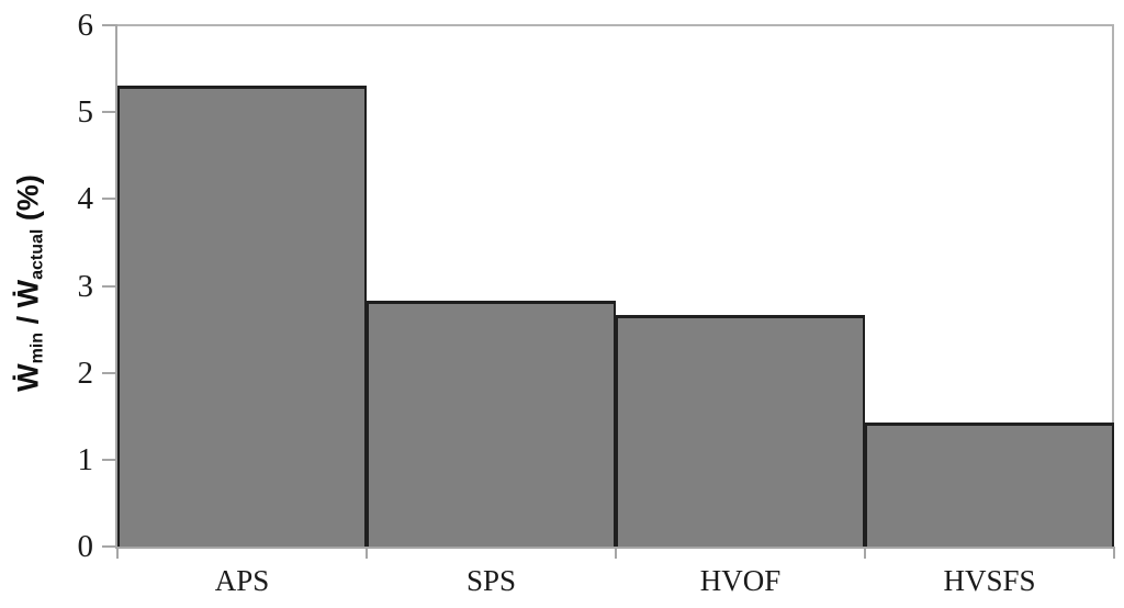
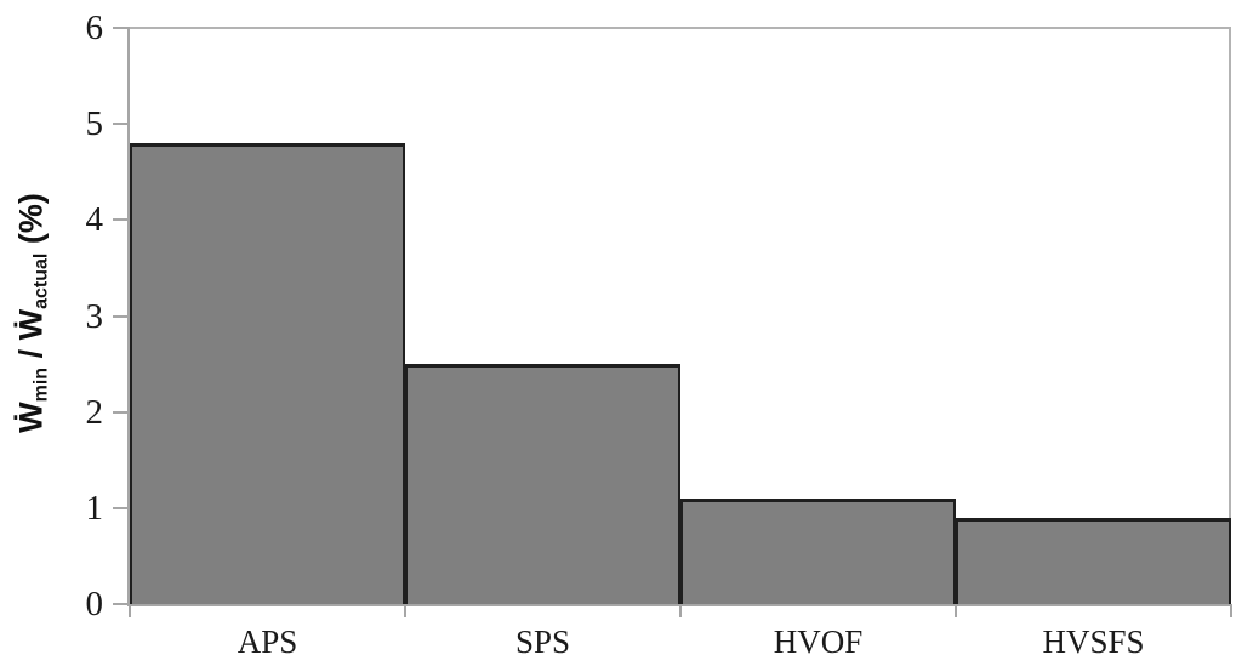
APS: 5.3 -> 4.8
SPS: 2.8 -> 2.5
HVOF: 2.7 -> 1.1
HVSFS: 1.4 -> 0.9
